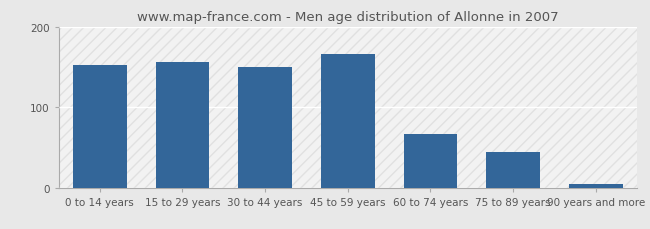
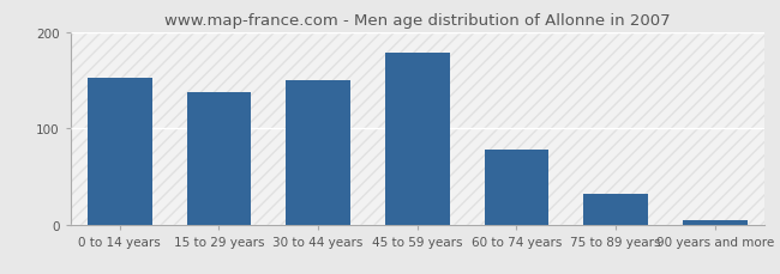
15 to 29 years: 156 -> 137
45 to 59 years: 166 -> 178
60 to 74 years: 66 -> 78
75 to 89 years: 44 -> 32
